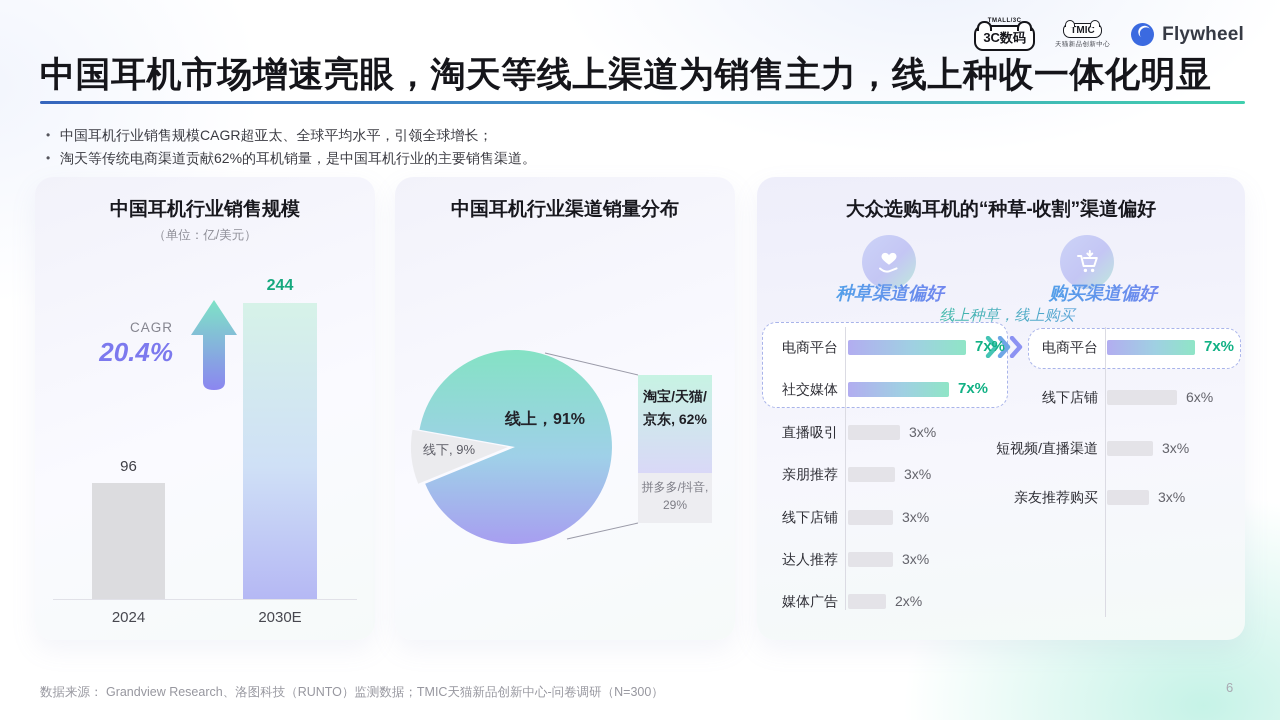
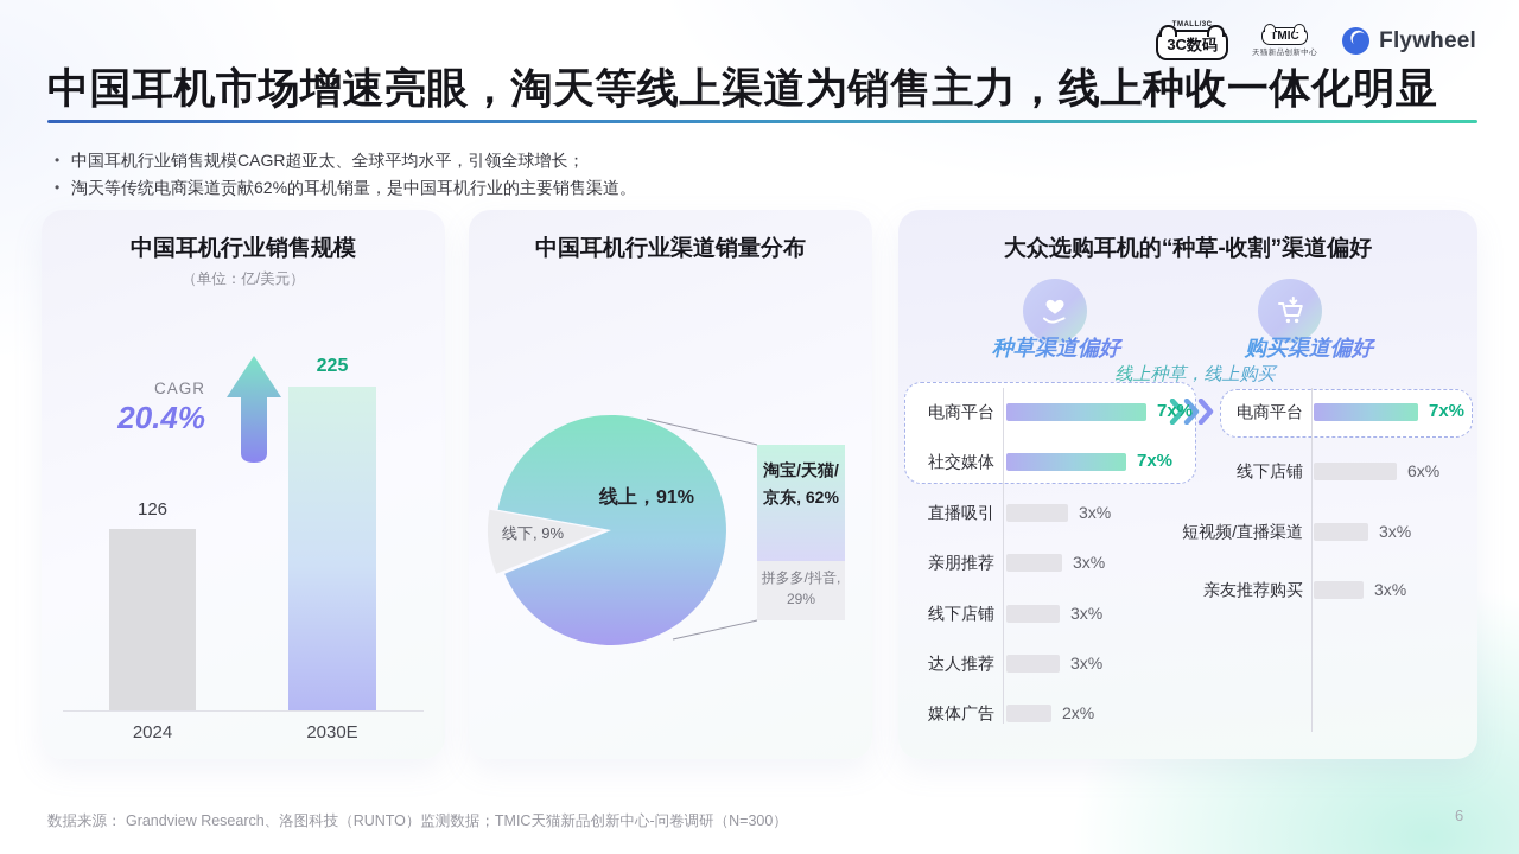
中国耳机行业销售规模/2024: 96 -> 126
中国耳机行业销售规模/2030E: 244 -> 225
